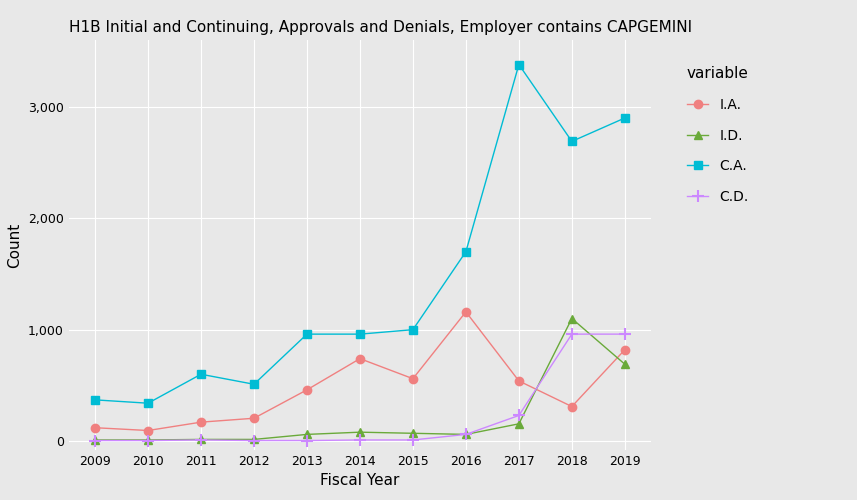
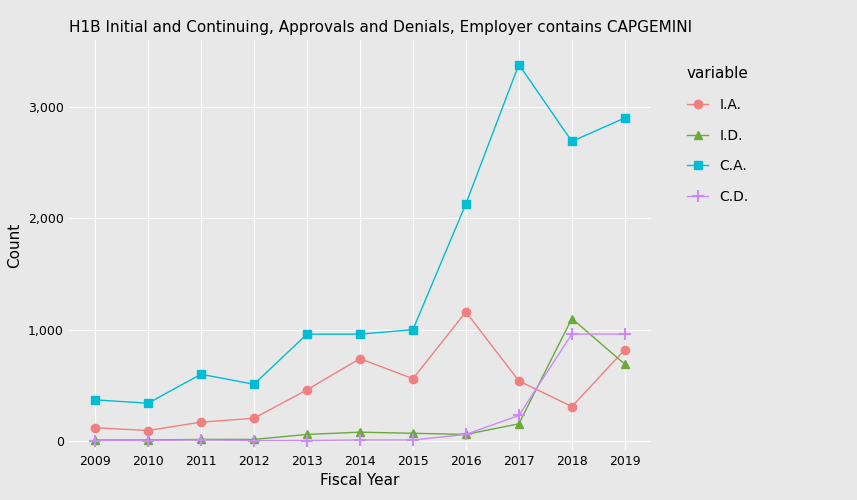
C.A./2016: 1,700 -> 2,130
